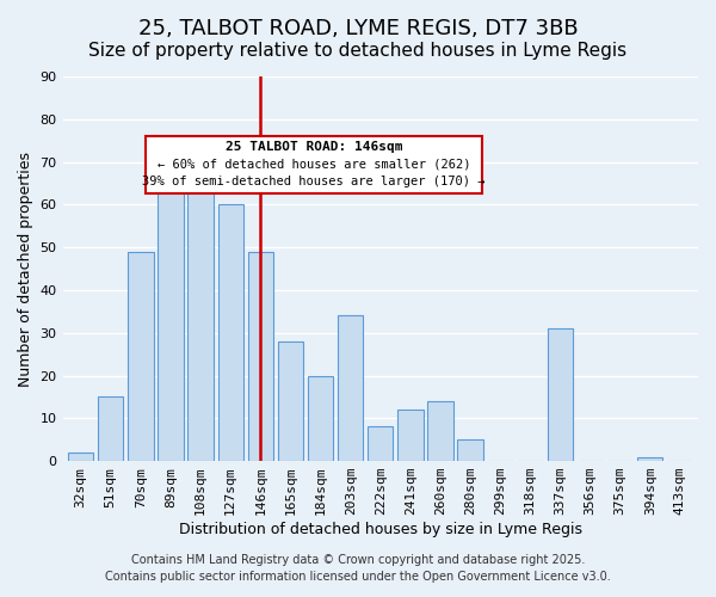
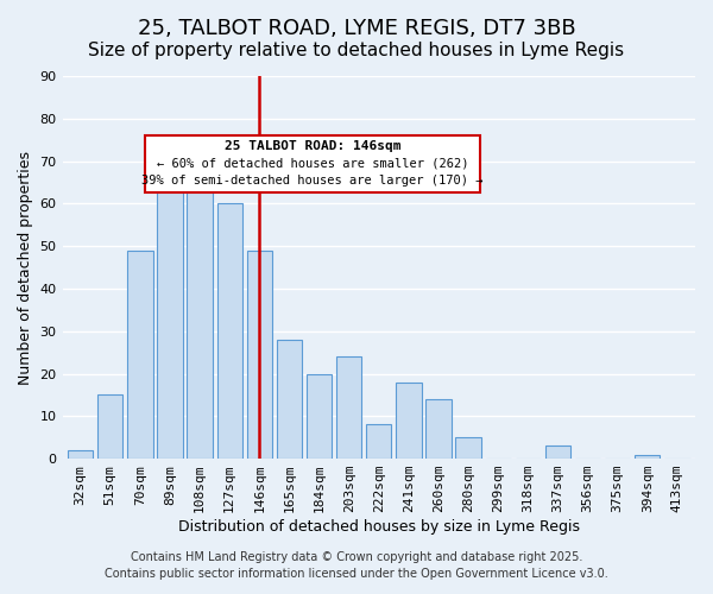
203sqm: 34 -> 24
241sqm: 12 -> 18
337sqm: 31 -> 3
